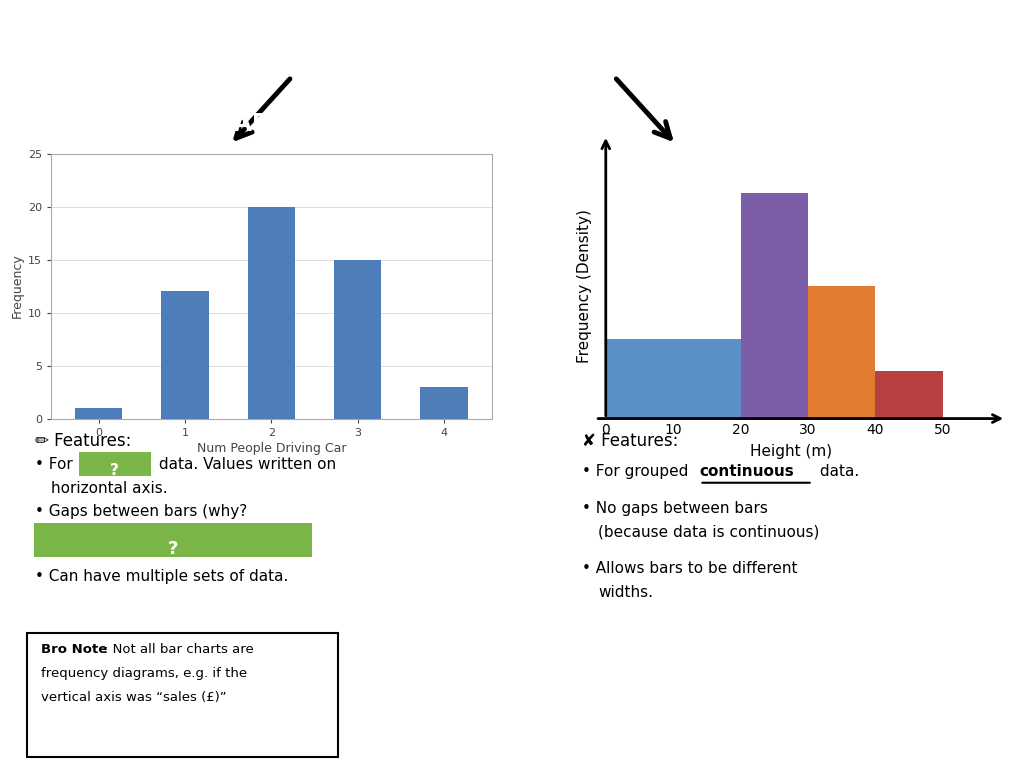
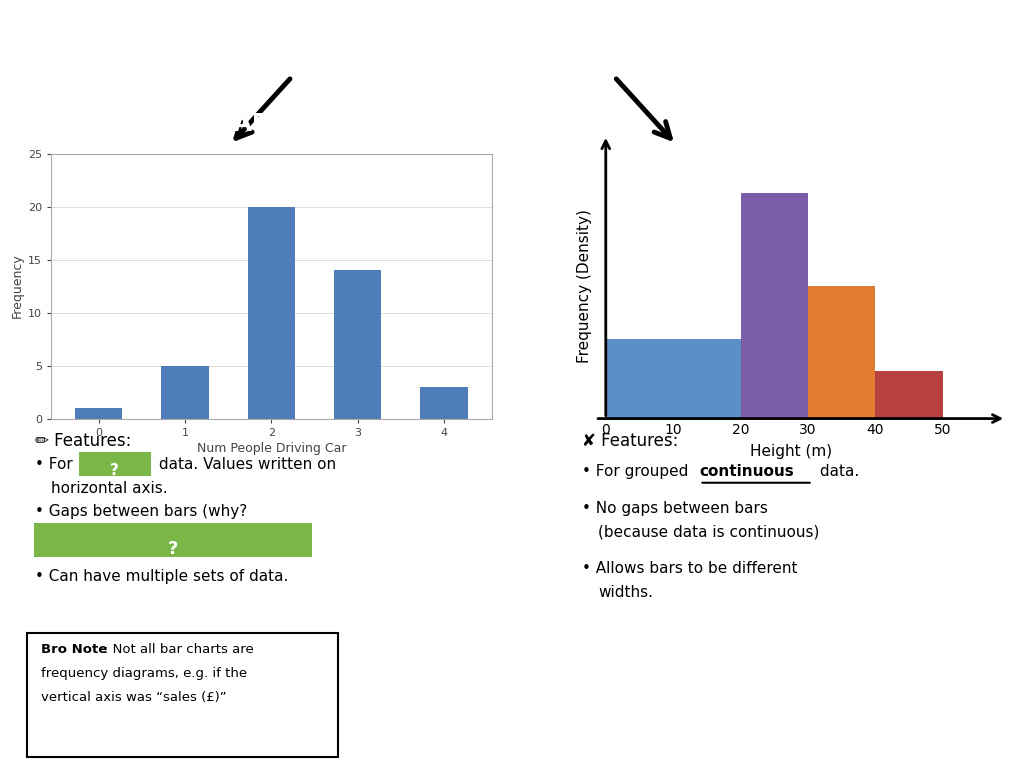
1: 12 -> 5
3: 15 -> 14
